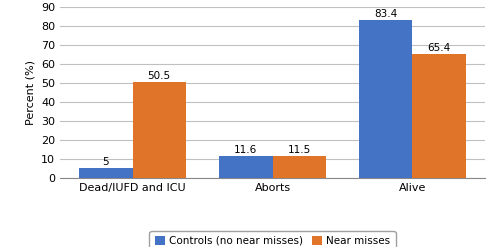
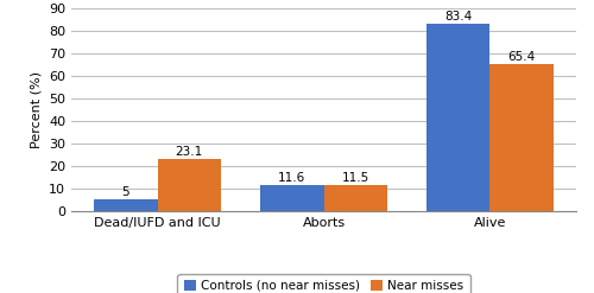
Near misses/Dead/IUFD and ICU: 50.5 -> 23.1
